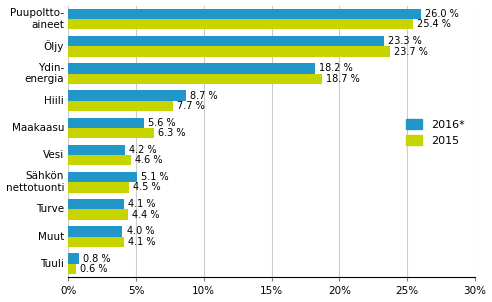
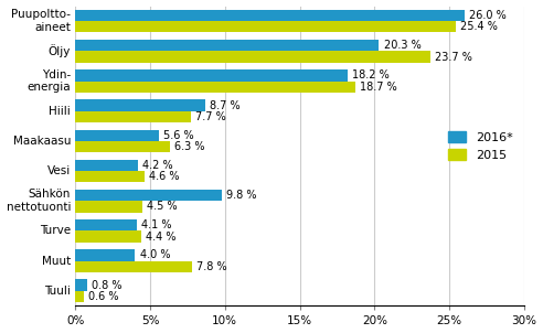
2016*/Öljy: 23.3 -> 20.3
2016*/Sähkön nettotuonti: 5.1 -> 9.8
2015/Muut: 4.1 -> 7.8
